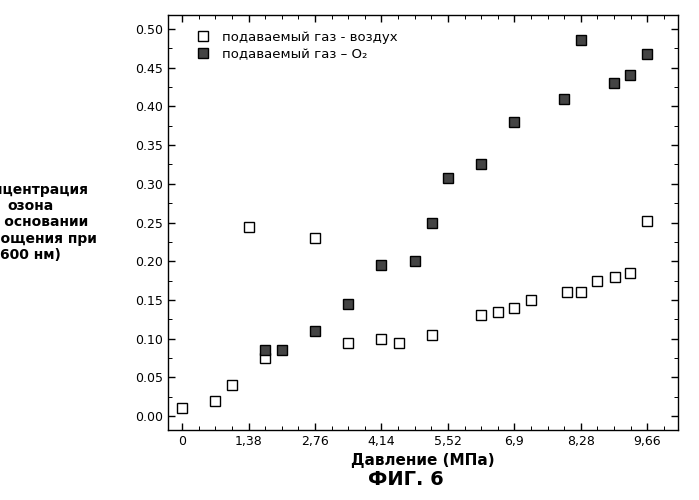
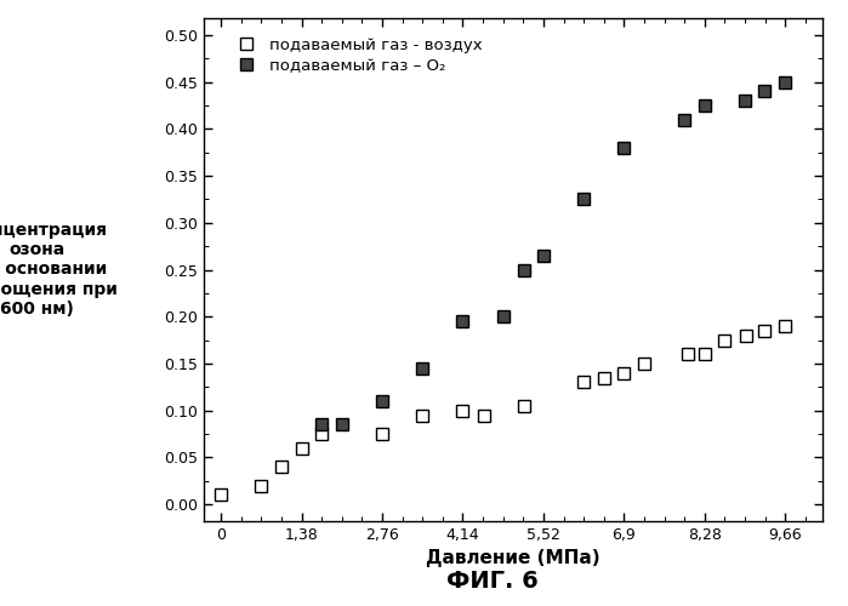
подаваемый газ - воздух/1,38: 0.244 -> 0.060
подаваемый газ - воздух/2,76: 0.230 -> 0.075
подаваемый газ – O₂/5,52: 0.308 -> 0.265
подаваемый газ – O₂/8,28: 0.486 -> 0.425
подаваемый газ - воздух/9,66: 0.252 -> 0.190
подаваемый газ – O₂/9,66: 0.468 -> 0.450
